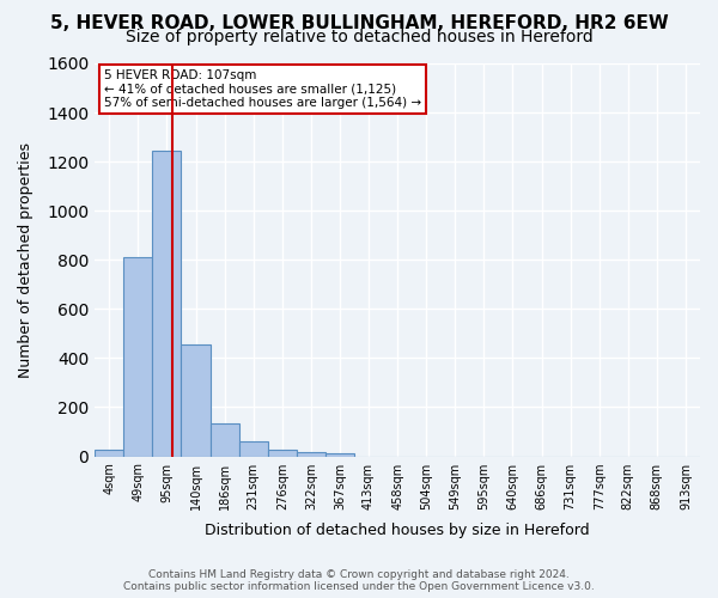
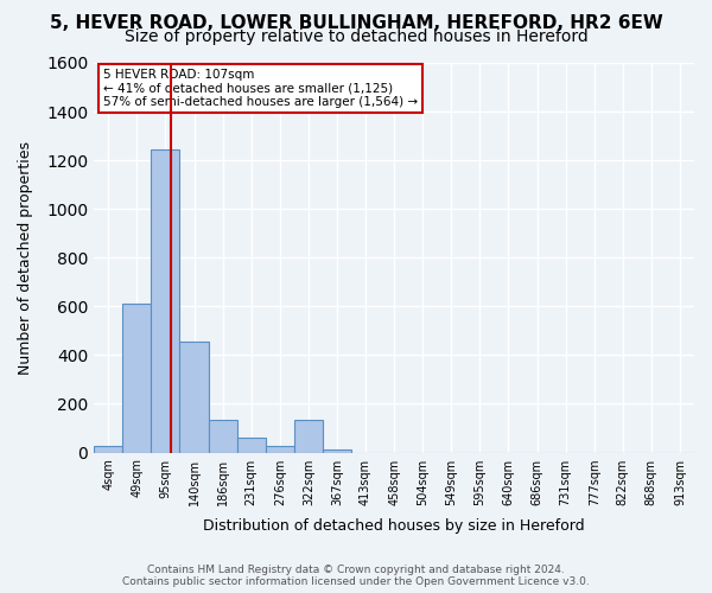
49sqm: 810 -> 610
322sqm: 15 -> 135
